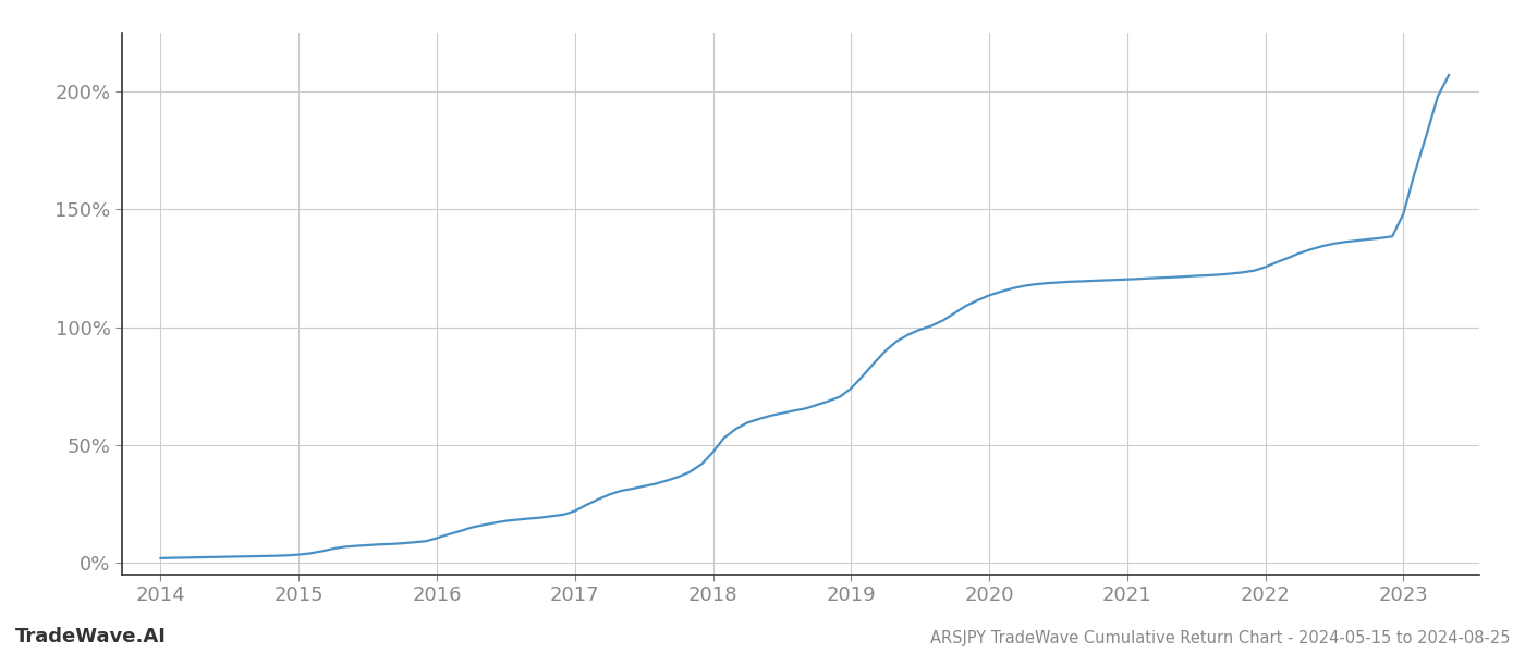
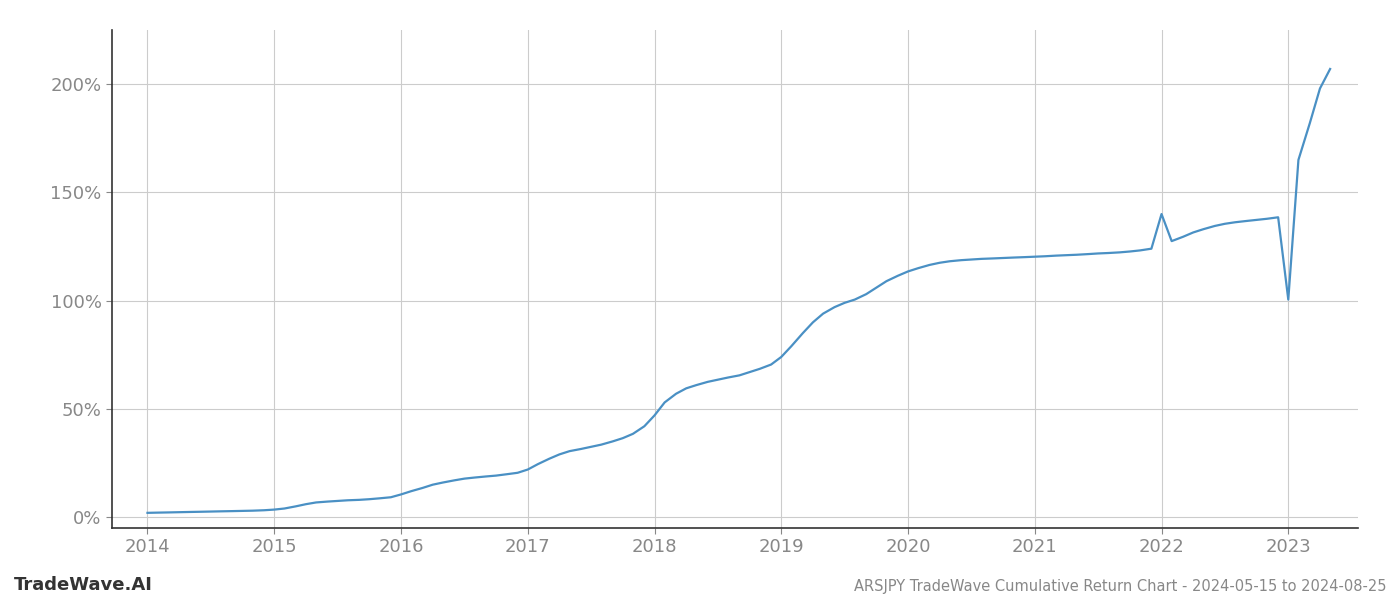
2022: 125.5% -> 140.0%
2023: 148.0% -> 100.5%
